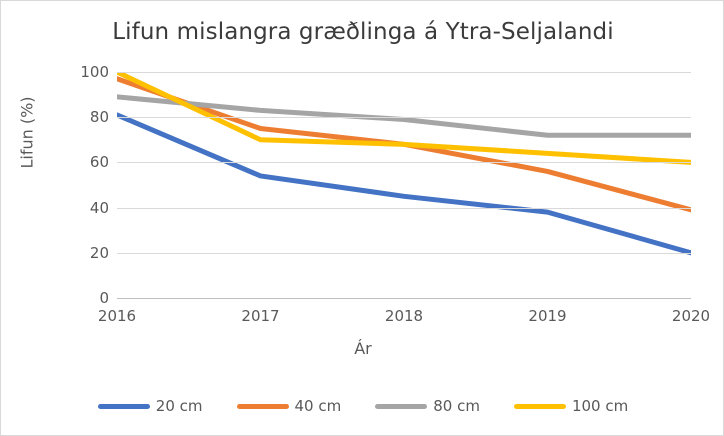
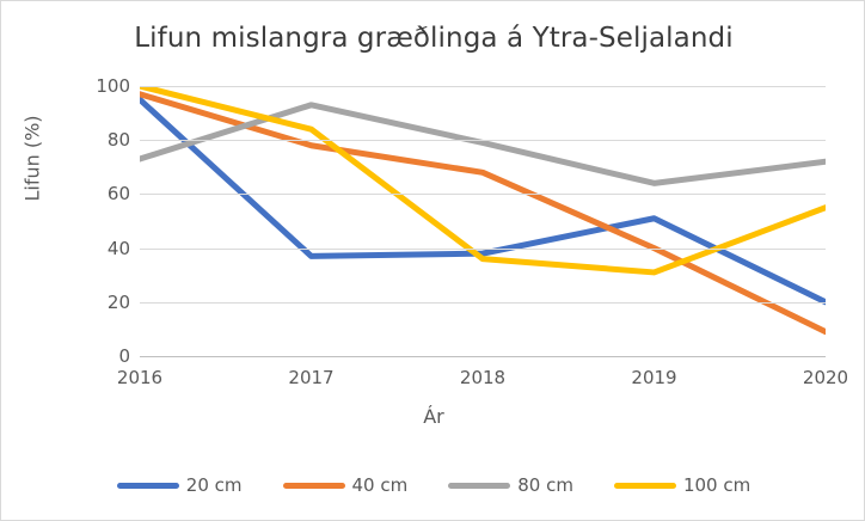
20 cm/2016: 81 -> 95
80 cm/2016: 89 -> 73
20 cm/2017: 54 -> 37
40 cm/2017: 75 -> 78
80 cm/2017: 83 -> 93
100 cm/2017: 70 -> 84
20 cm/2018: 45 -> 38
100 cm/2018: 68 -> 36
20 cm/2019: 38 -> 51
40 cm/2019: 56 -> 40
80 cm/2019: 72 -> 64
100 cm/2019: 64 -> 31
40 cm/2020: 39 -> 9
100 cm/2020: 60 -> 55
